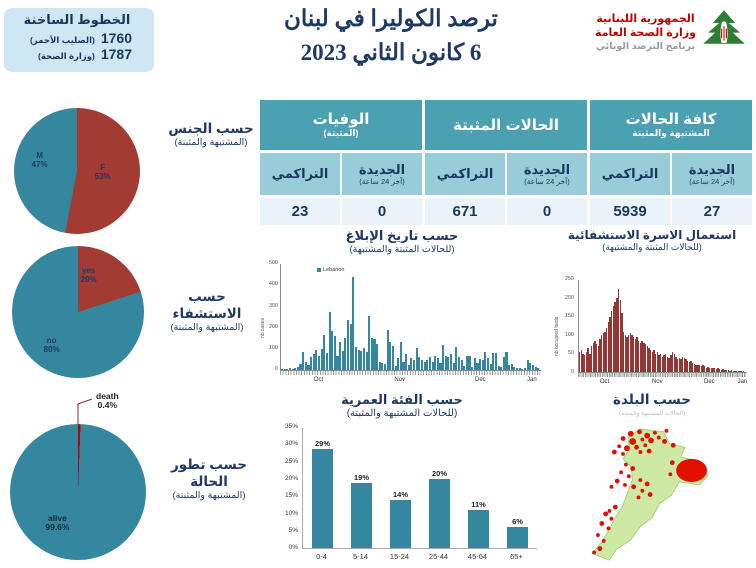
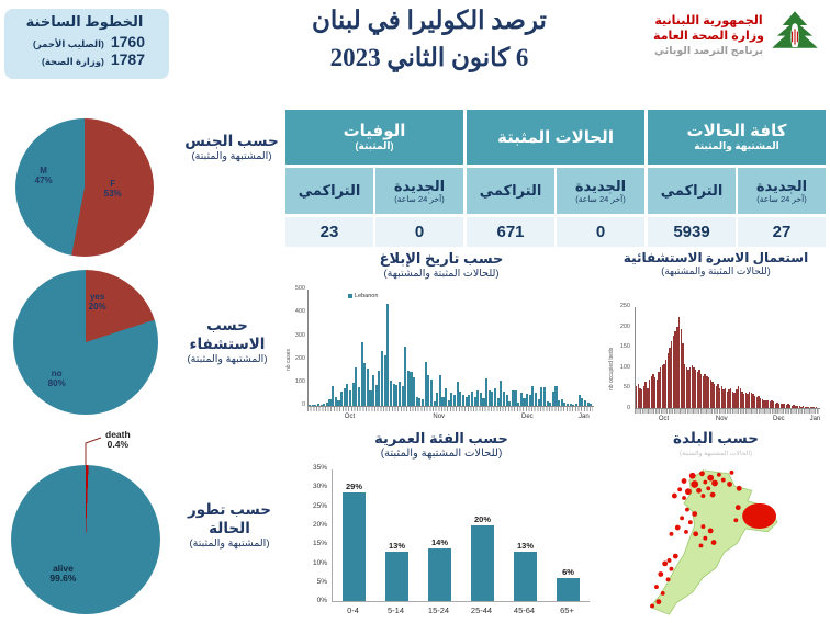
حسب الفئة العمرية/5-14: 19% -> 13%
حسب الفئة العمرية/45-64: 11% -> 13%
